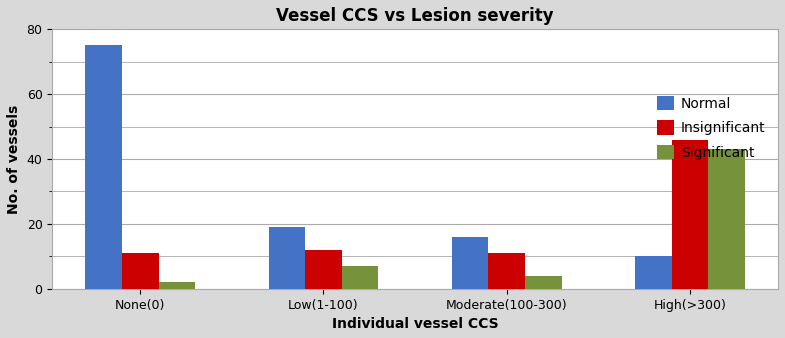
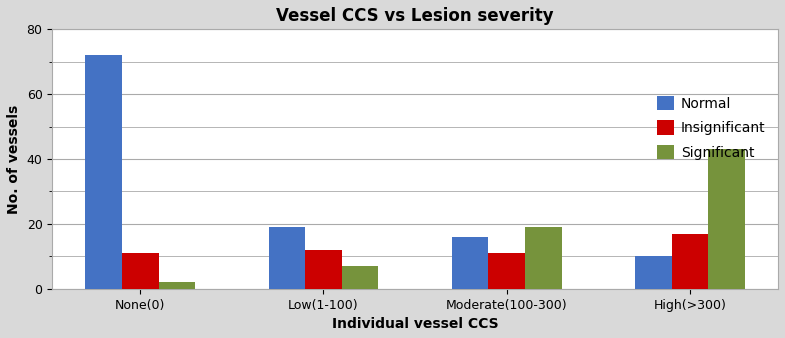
Normal/None(0): 75 -> 72
Significant/Moderate(100-300): 4 -> 19
Insignificant/High(>300): 46 -> 17
